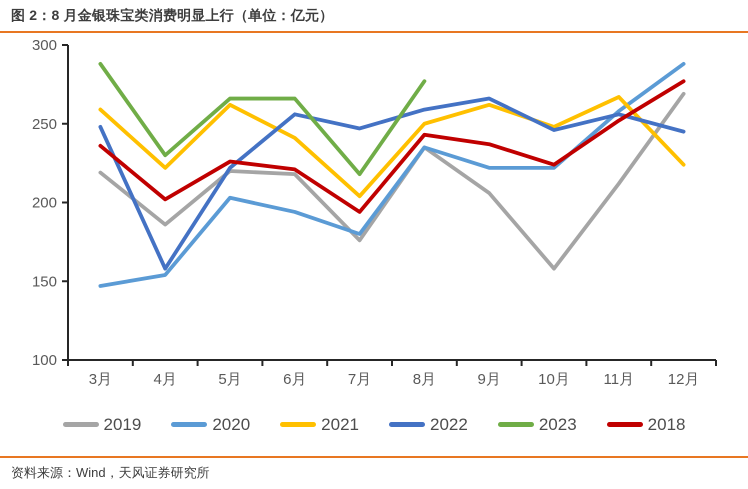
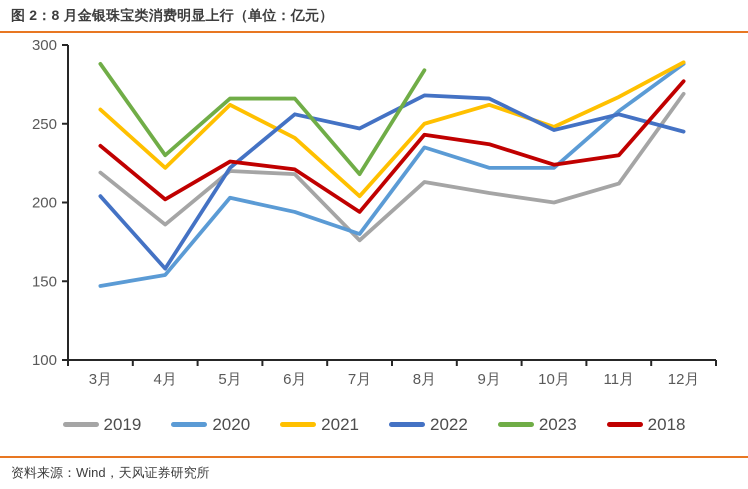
2022/3月: 248 -> 204
2019/8月: 235 -> 213
2022/8月: 259 -> 268
2023/8月: 277 -> 284
2019/10月: 158 -> 200
2018/11月: 252 -> 230
2021/12月: 224 -> 289
